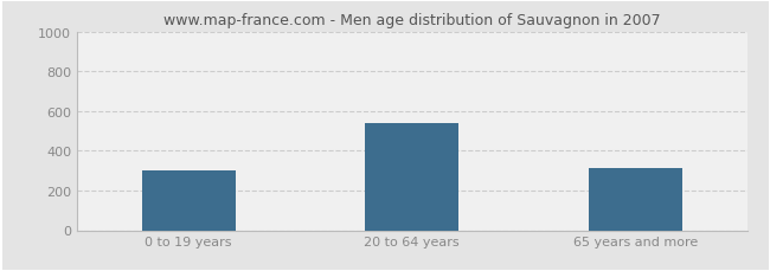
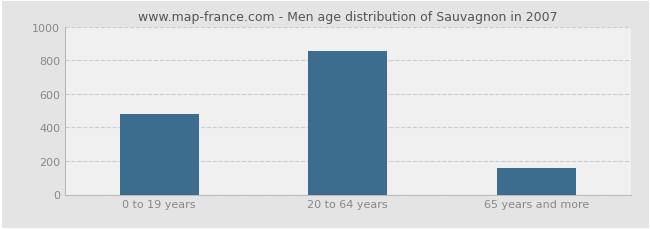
0 to 19 years: 300 -> 480
20 to 64 years: 540 -> 860
65 years and more: 310 -> 160
